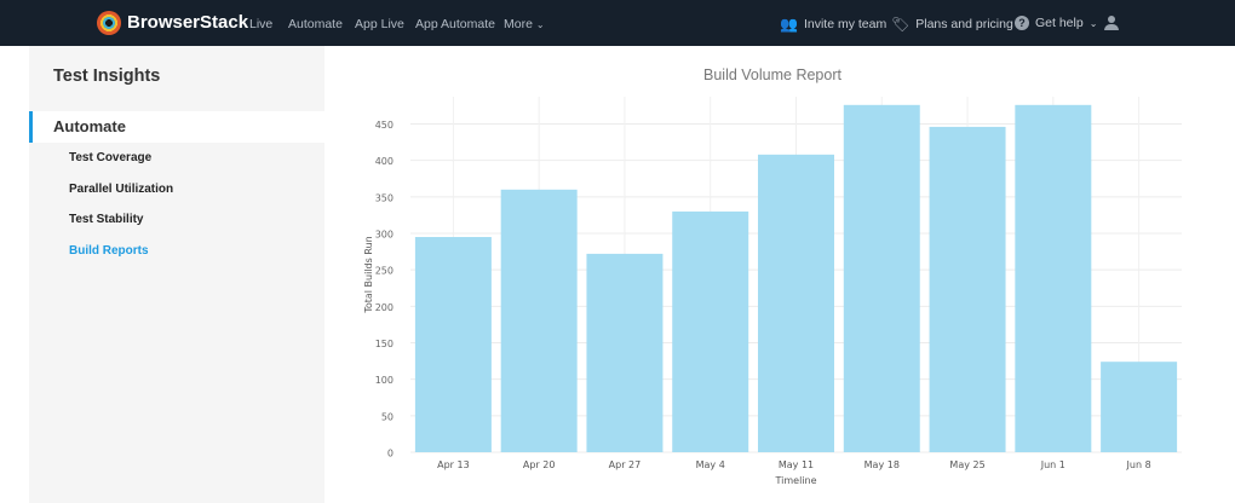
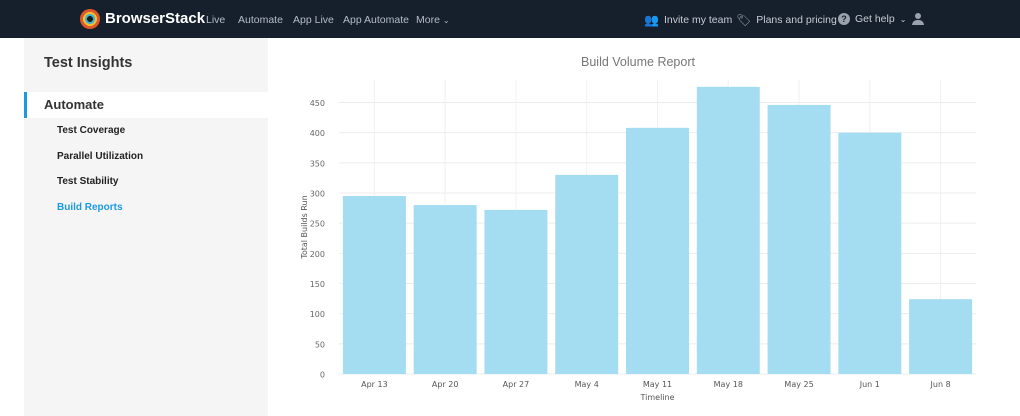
Apr 20: 360 -> 280
Jun 1: 480 -> 400
